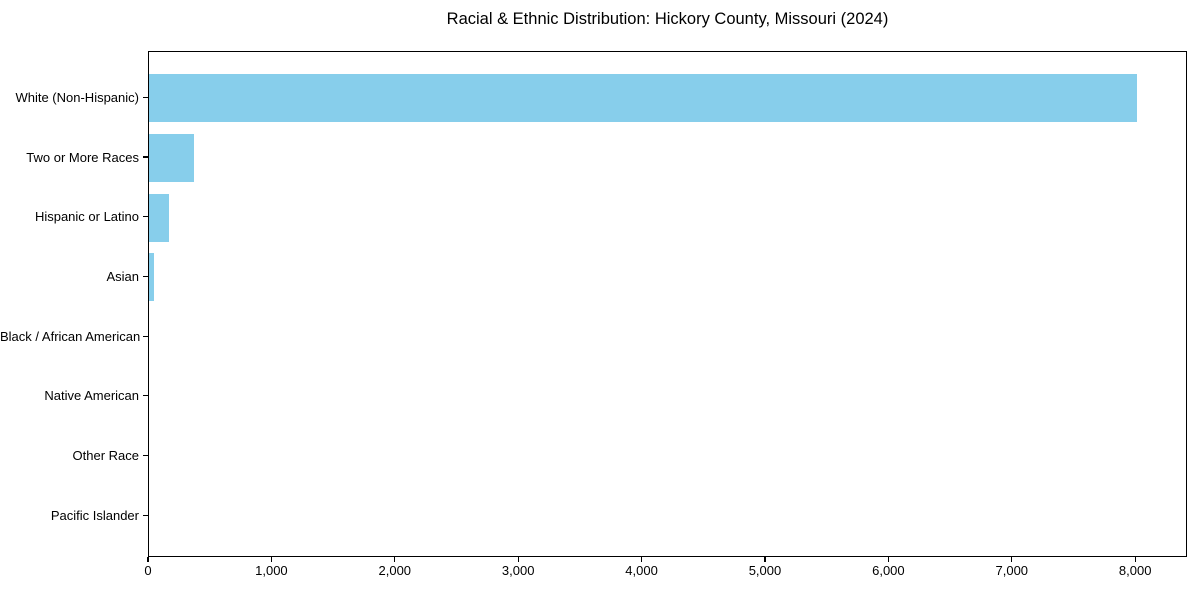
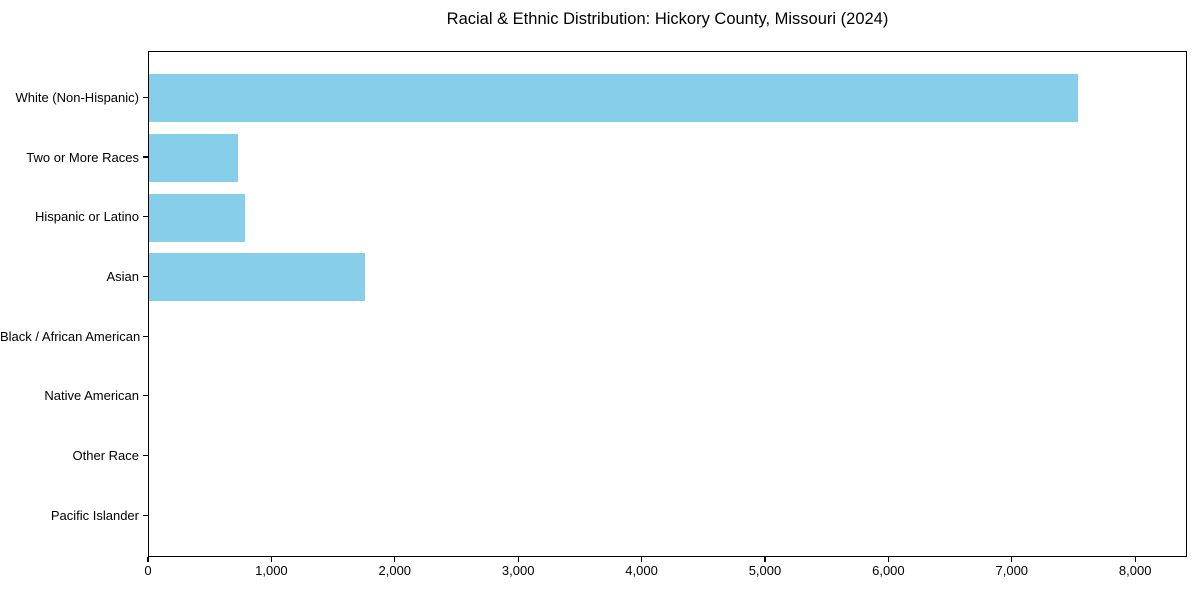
White (Non-Hispanic): 8010 -> 7530
Two or More Races: 360 -> 720
Hispanic or Latino: 160 -> 780
Asian: 40 -> 1750
